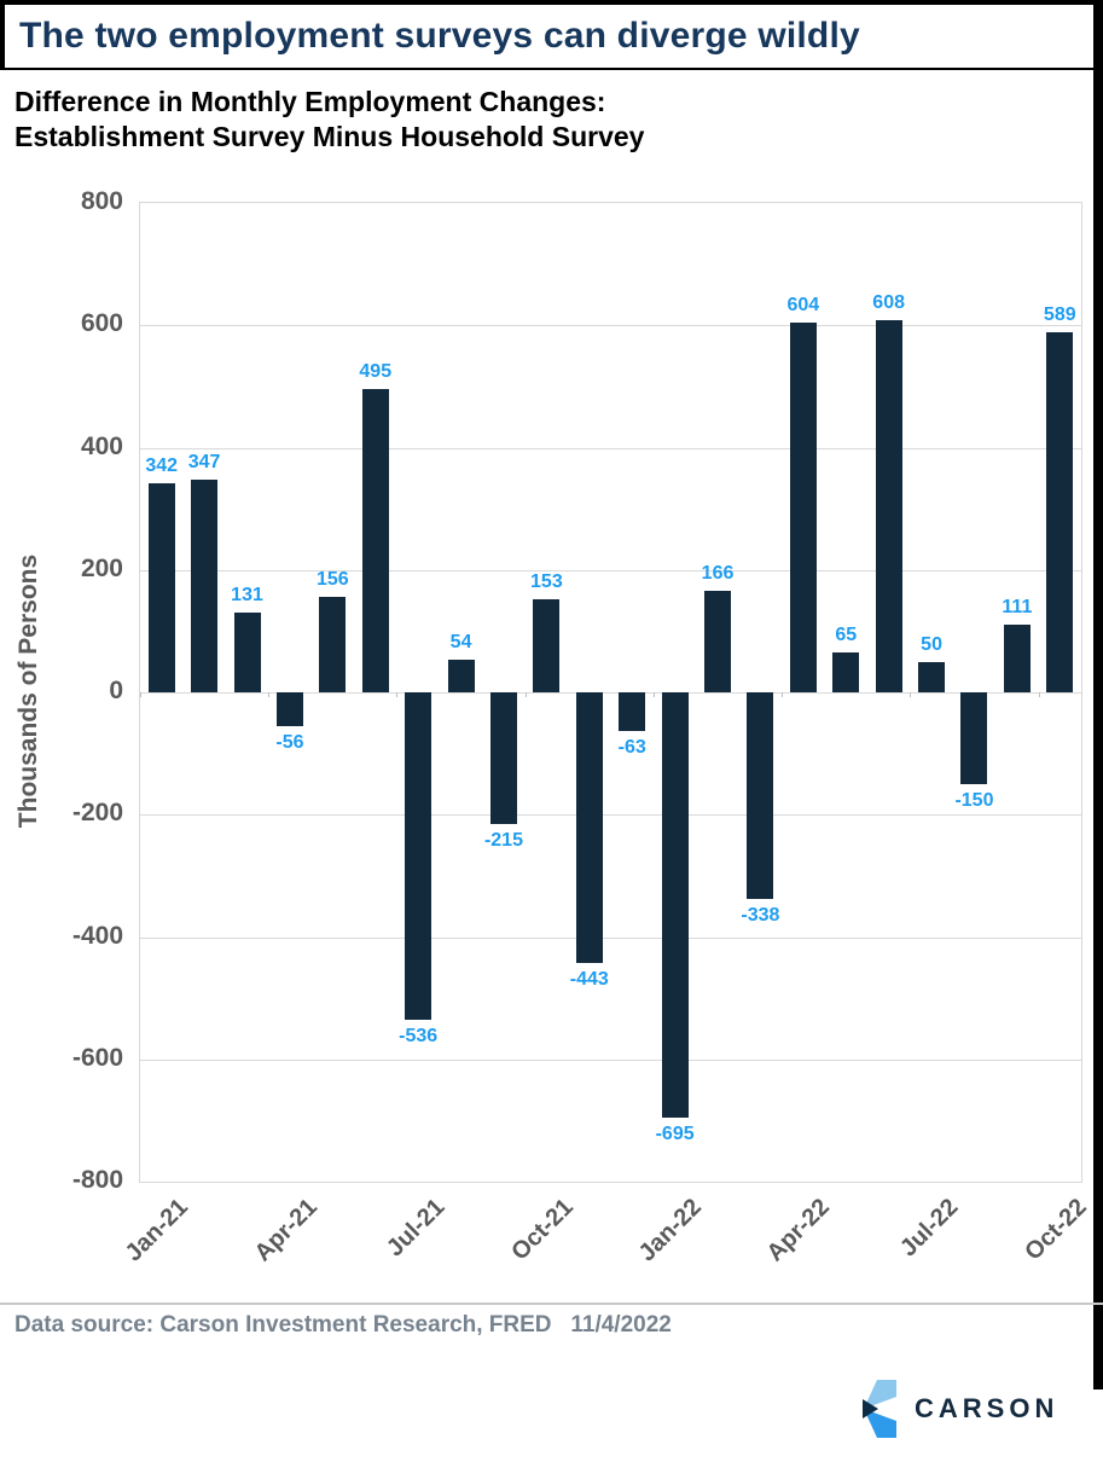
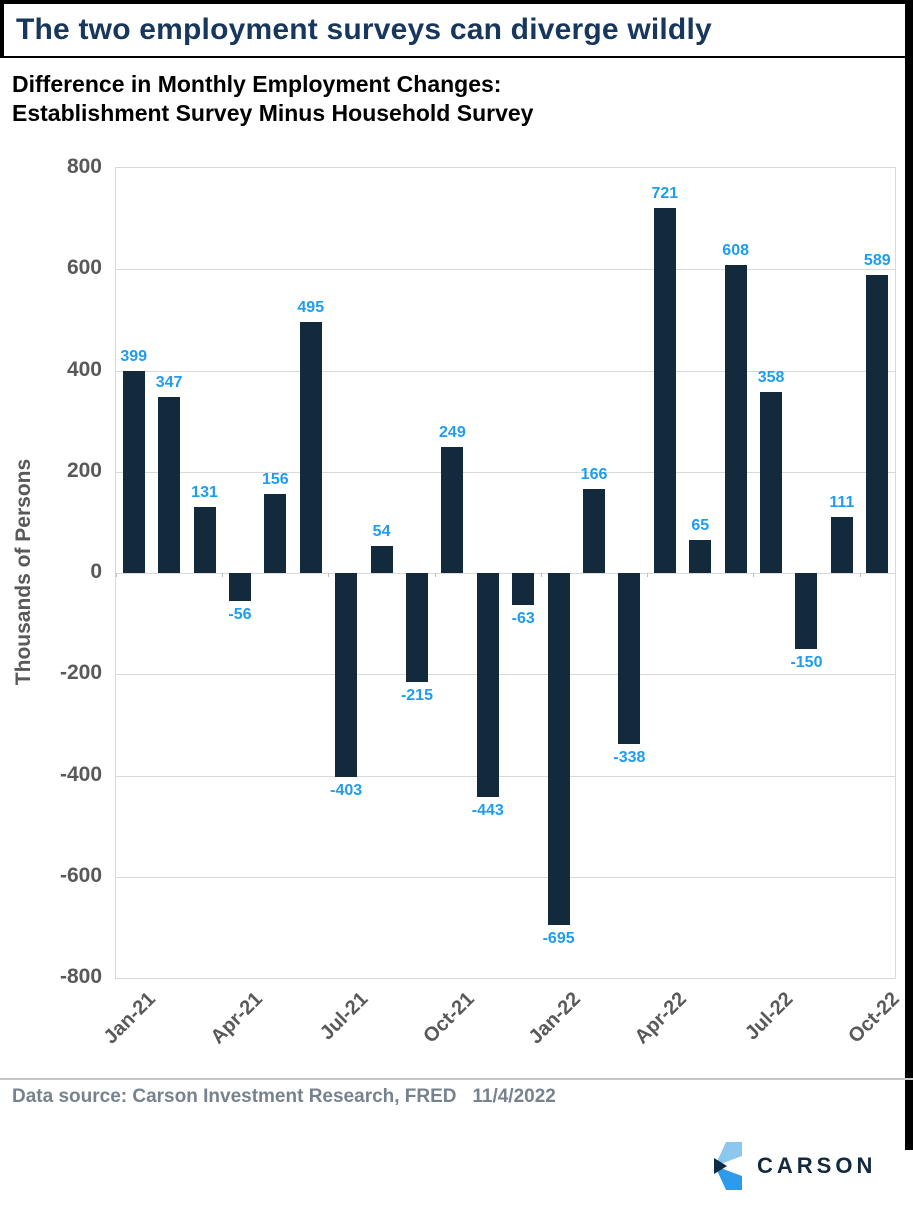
Jan-21: 342 -> 399
Jul-21: -536 -> -403
Oct-21: 153 -> 249
Apr-22: 604 -> 721
Jul-22: 50 -> 358
